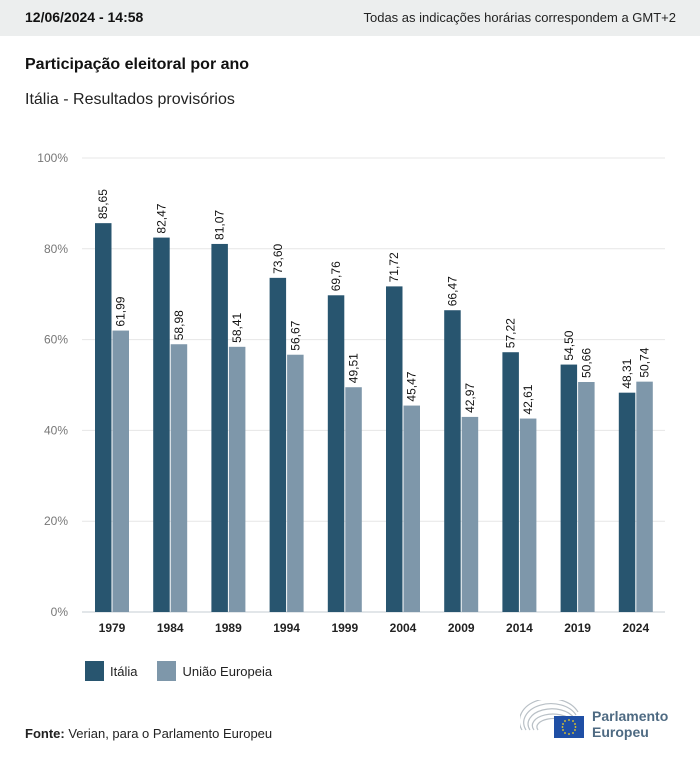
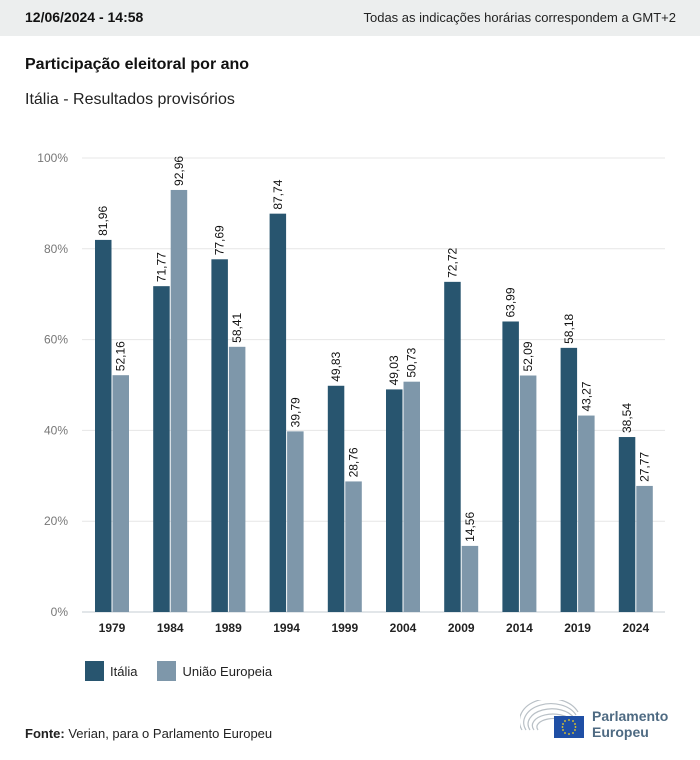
Itália/1979: 85,65 -> 81,96
União Europeia/1979: 61,99 -> 52,16
Itália/1984: 82,47 -> 71,77
União Europeia/1984: 58,98 -> 92,96
Itália/1989: 81,07 -> 77,69
Itália/1994: 73,60 -> 87,74
União Europeia/1994: 56,67 -> 39,79
Itália/1999: 69,76 -> 49,83
União Europeia/1999: 49,51 -> 28,76
Itália/2004: 71,72 -> 49,03
União Europeia/2004: 45,47 -> 50,73
Itália/2009: 66,47 -> 72,72
União Europeia/2009: 42,97 -> 14,56
Itália/2014: 57,22 -> 63,99
União Europeia/2014: 42,61 -> 52,09
Itália/2019: 54,50 -> 58,18
União Europeia/2019: 50,66 -> 43,27
Itália/2024: 48,31 -> 38,54
União Europeia/2024: 50,74 -> 27,77
